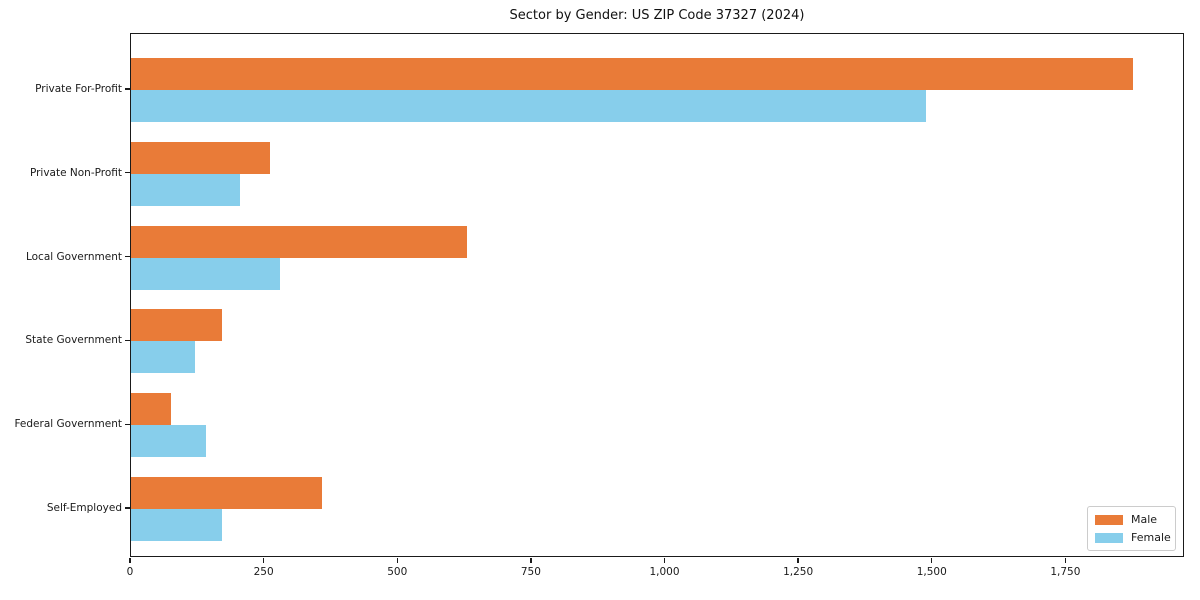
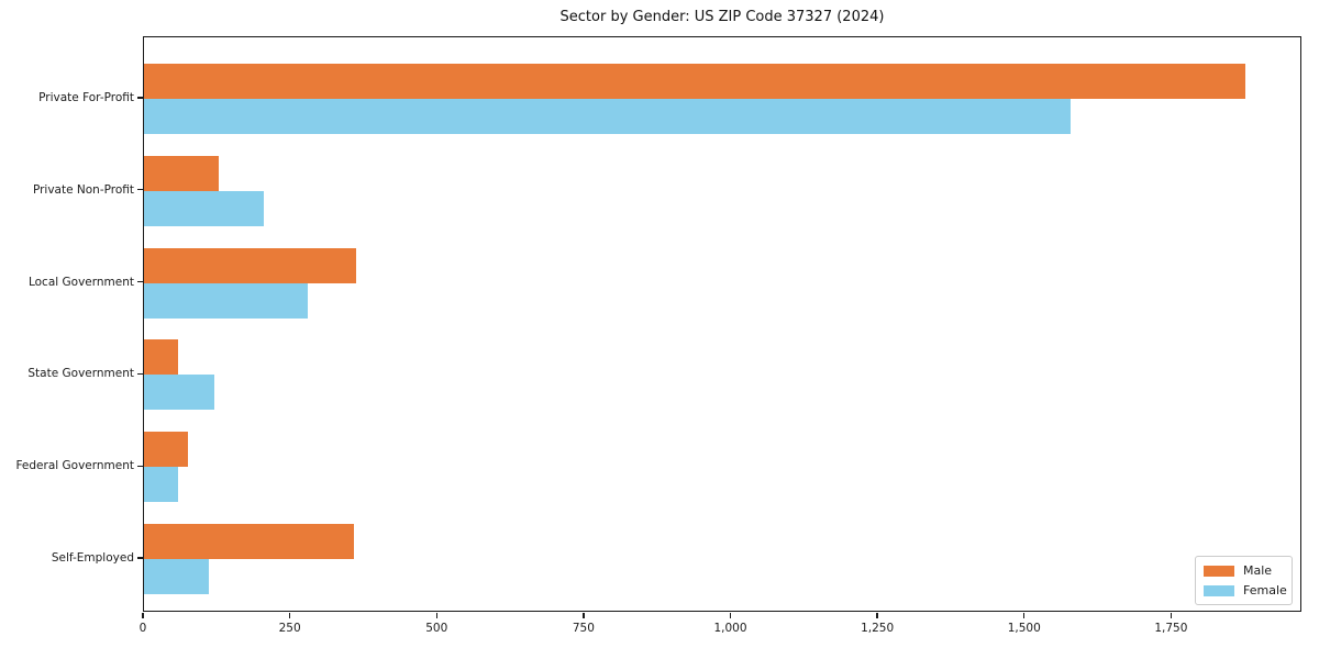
Female/Private For-Profit: 1490 -> 1580
Male/Private Non-Profit: 260 -> 130
Male/Local Government: 630 -> 360
Male/State Government: 170 -> 60
Female/Federal Government: 140 -> 60
Female/Self-Employed: 170 -> 110
